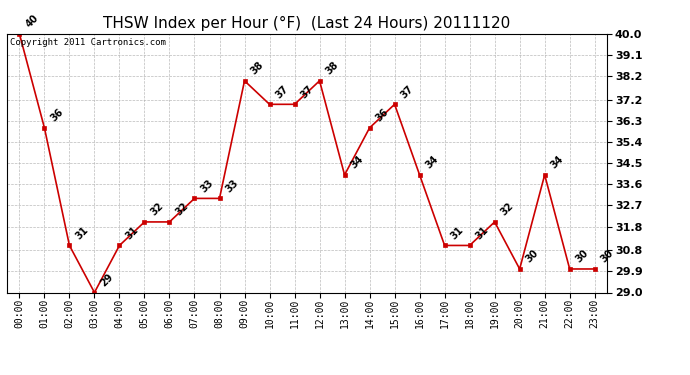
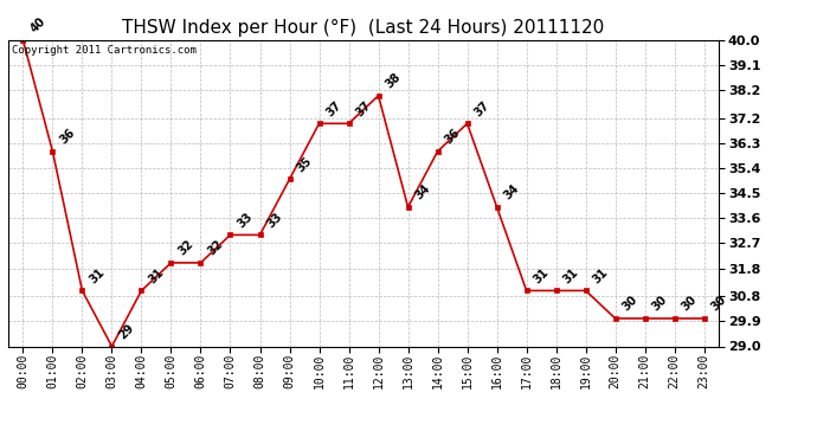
09:00: 38 -> 35
19:00: 32 -> 31
21:00: 34 -> 30
